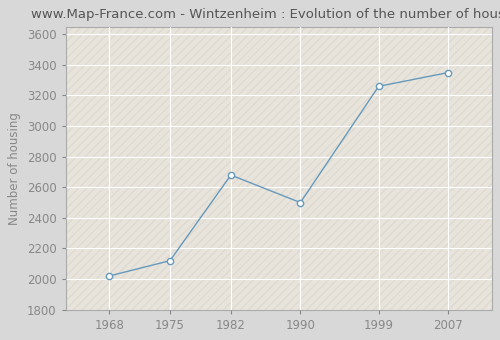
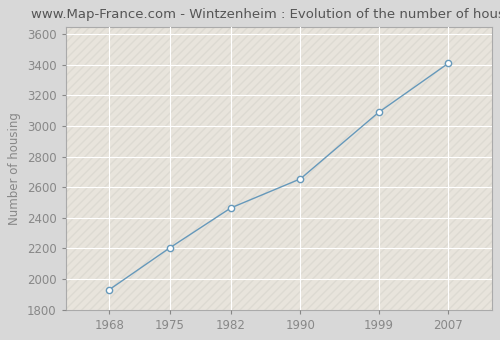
1968: 2020 -> 1930
1975: 2120 -> 2200
1982: 2680 -> 2460
1990: 2500 -> 2660
1999: 3260 -> 3090
2007: 3350 -> 3410
